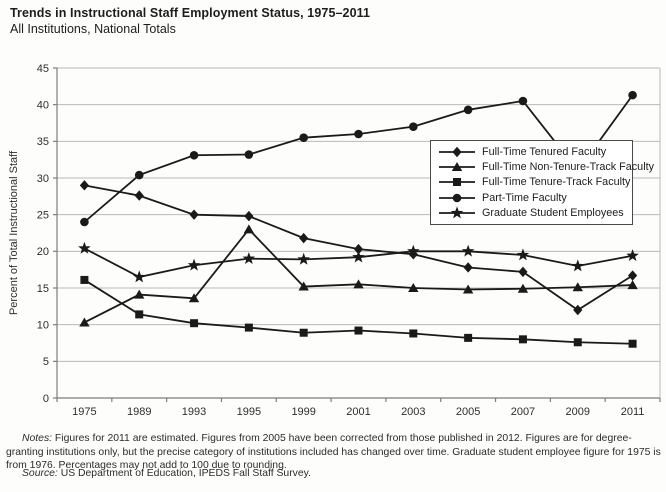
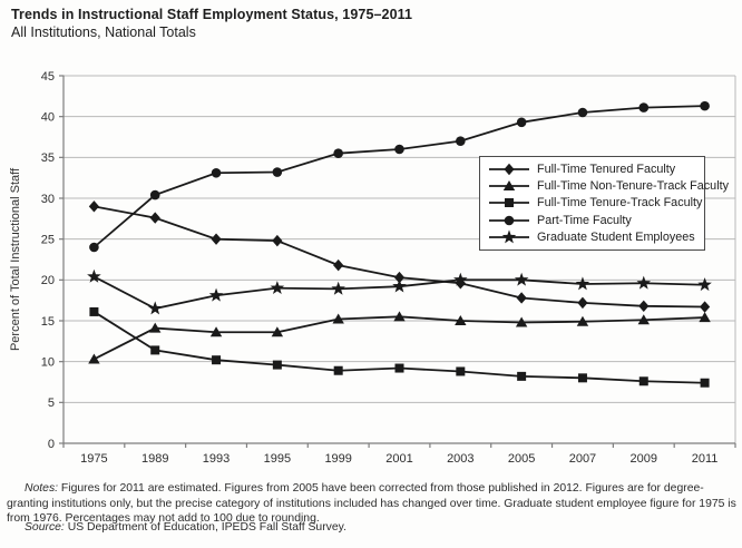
Full-Time Non-Tenure-Track Faculty/1995: 23 -> 14
Full-Time Tenured Faculty/2009: 12 -> 17
Part-Time Faculty/2009: 31 -> 41
Graduate Student Employees/2009: 18 -> 20
